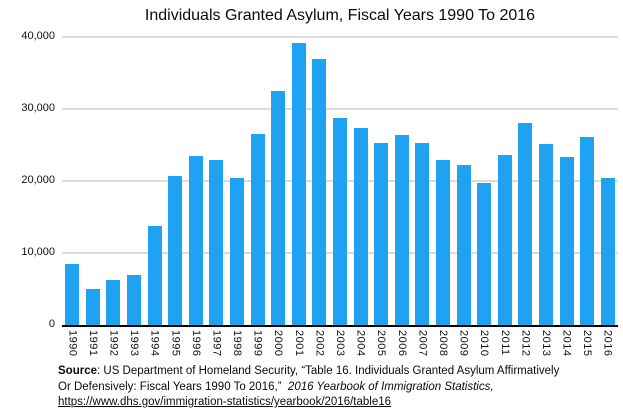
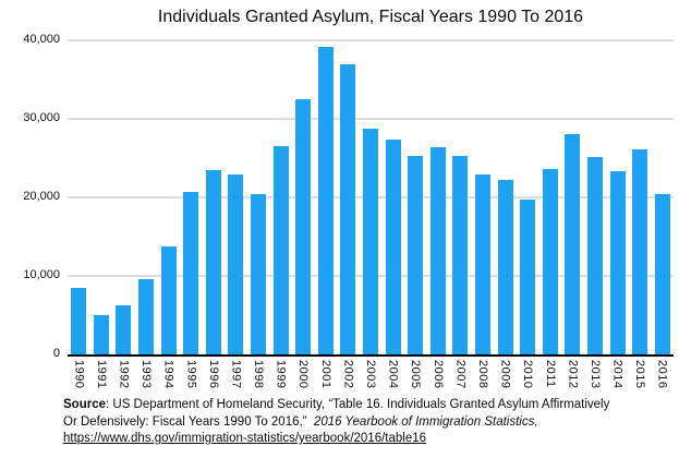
1993: 7000 -> 10000
